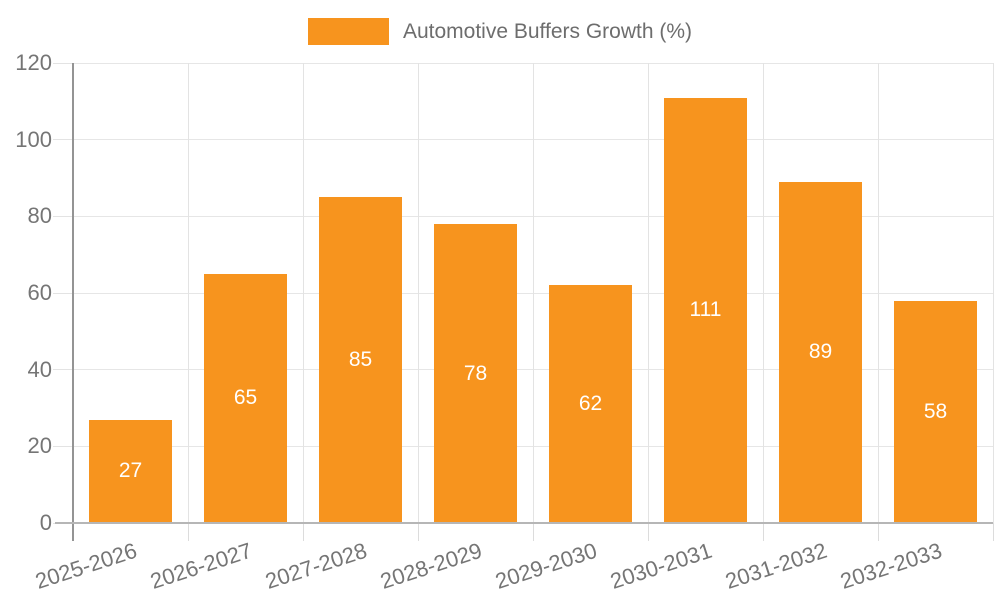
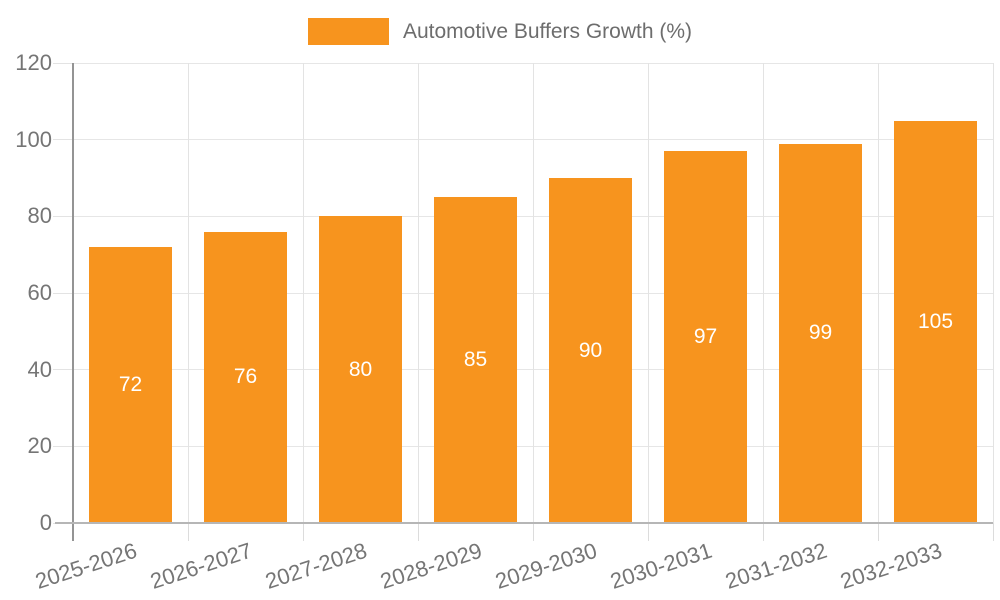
2025-2026: 27 -> 72
2026-2027: 65 -> 76
2027-2028: 85 -> 80
2028-2029: 78 -> 85
2029-2030: 62 -> 90
2030-2031: 111 -> 97
2031-2032: 89 -> 99
2032-2033: 58 -> 105
